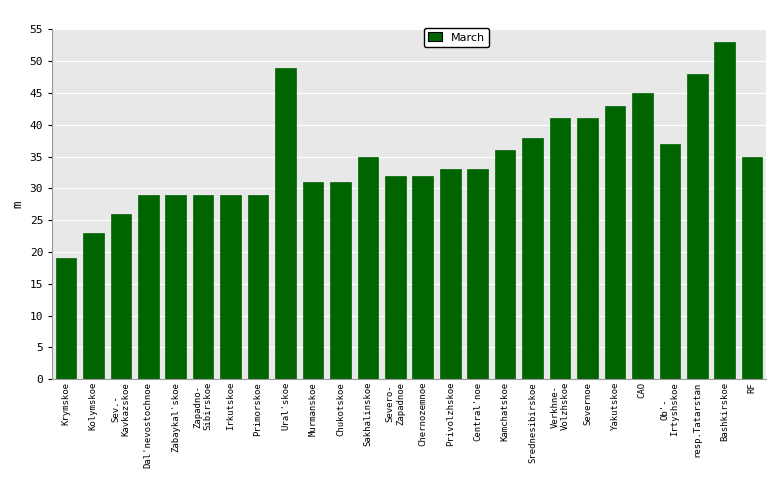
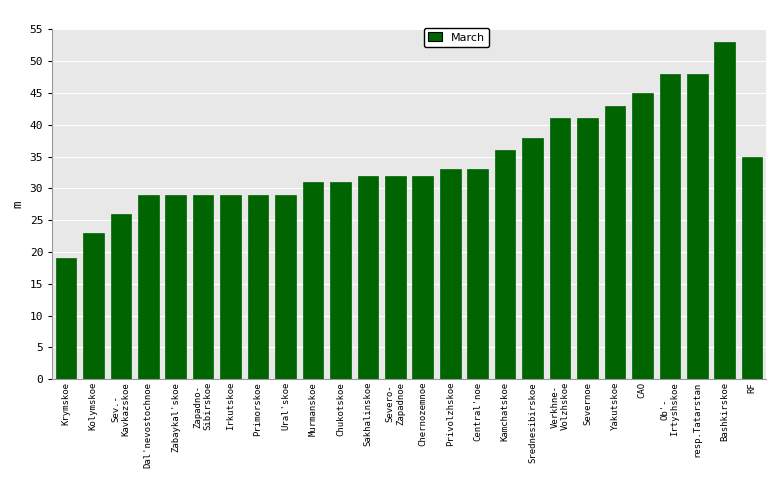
Ural'skoe: 49 -> 29
Sakhalinskoe: 35 -> 32
Ob'- Irtyshskoe: 37 -> 48
